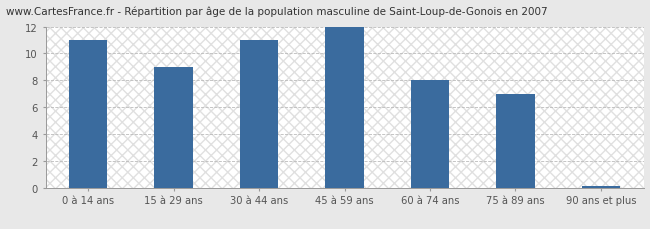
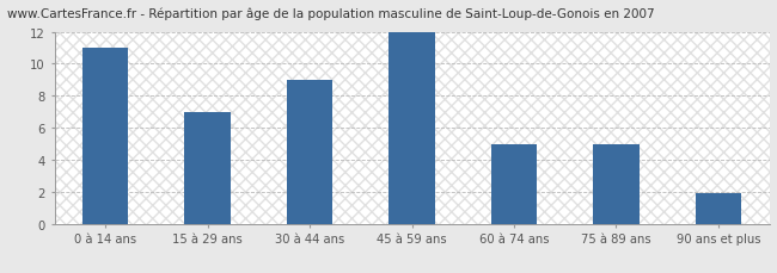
15 à 29 ans: 9.0 -> 7.0
30 à 44 ans: 11.0 -> 9.0
60 à 74 ans: 8.0 -> 5.0
75 à 89 ans: 7.0 -> 5.0
90 ans et plus: 0.1 -> 1.9
